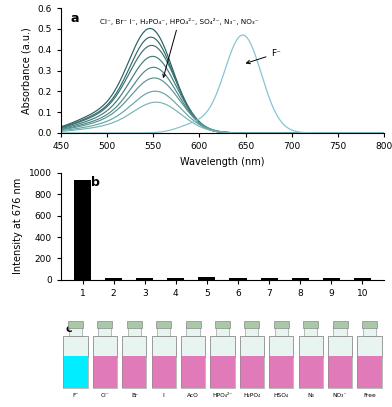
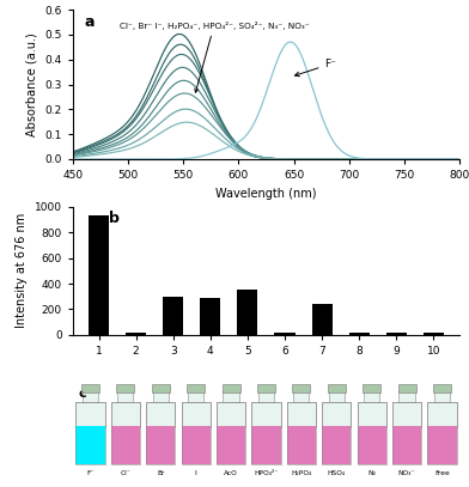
3: 20 -> 300
4: 20 -> 290
5: 20 -> 350
7: 20 -> 240
